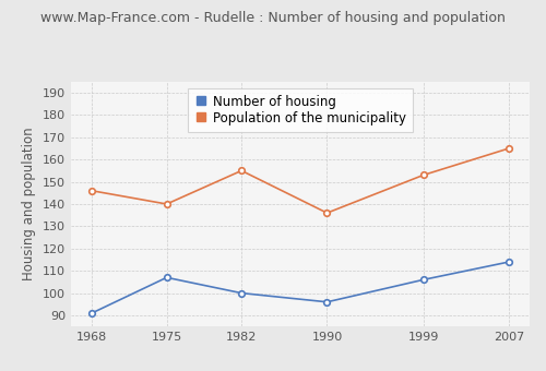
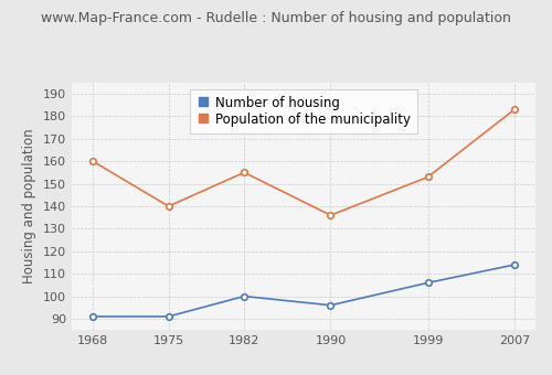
Population of the municipality/1968: 146 -> 160
Number of housing/1975: 107 -> 91
Population of the municipality/2007: 165 -> 183
